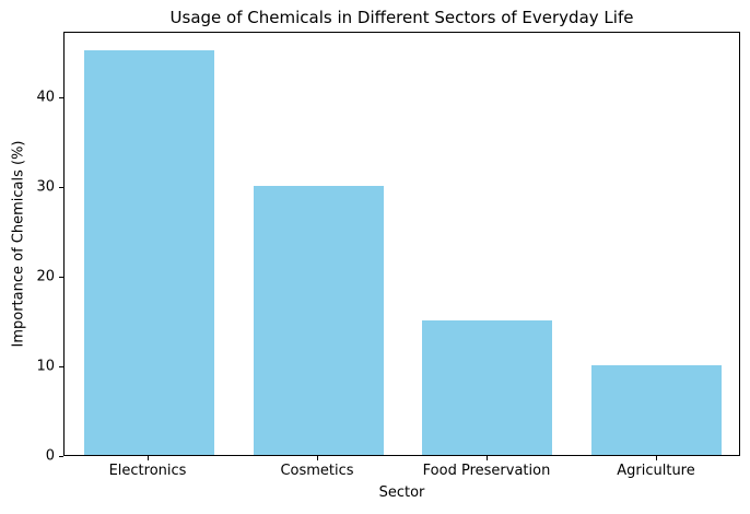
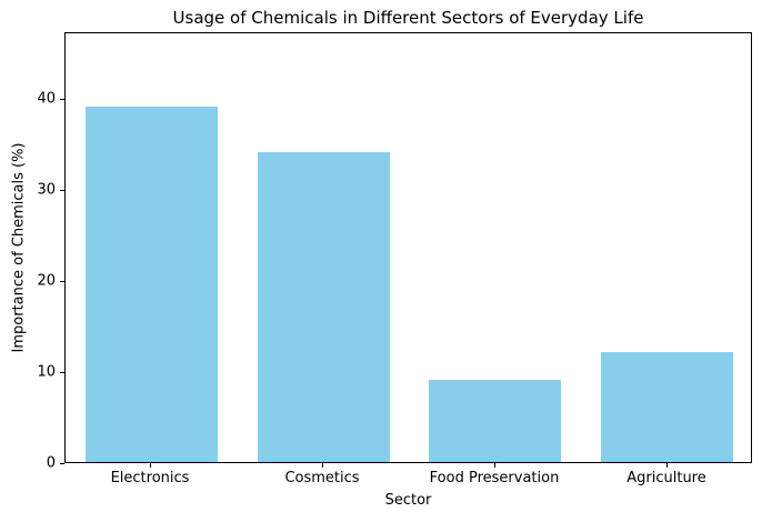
Electronics: 45 -> 39
Cosmetics: 30 -> 34
Food Preservation: 15 -> 9
Agriculture: 10 -> 12
